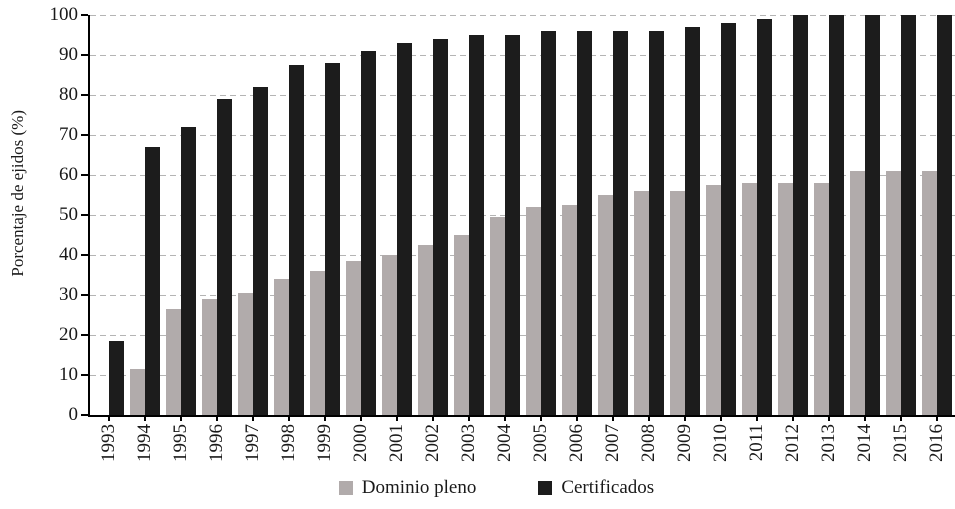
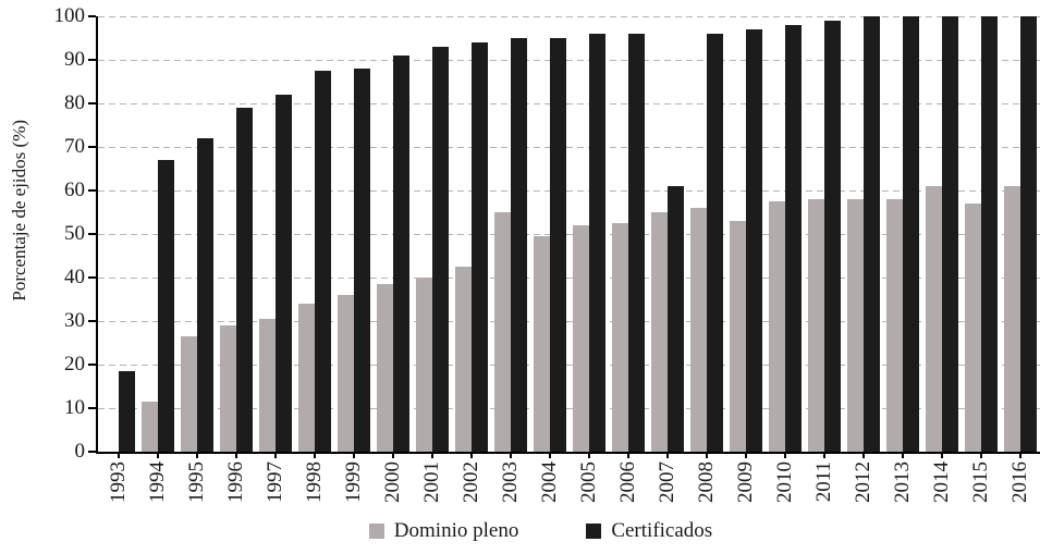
Dominio pleno/2003: 45 -> 55
Certificados/2007: 96 -> 61
Dominio pleno/2009: 56 -> 53
Dominio pleno/2015: 61 -> 57
